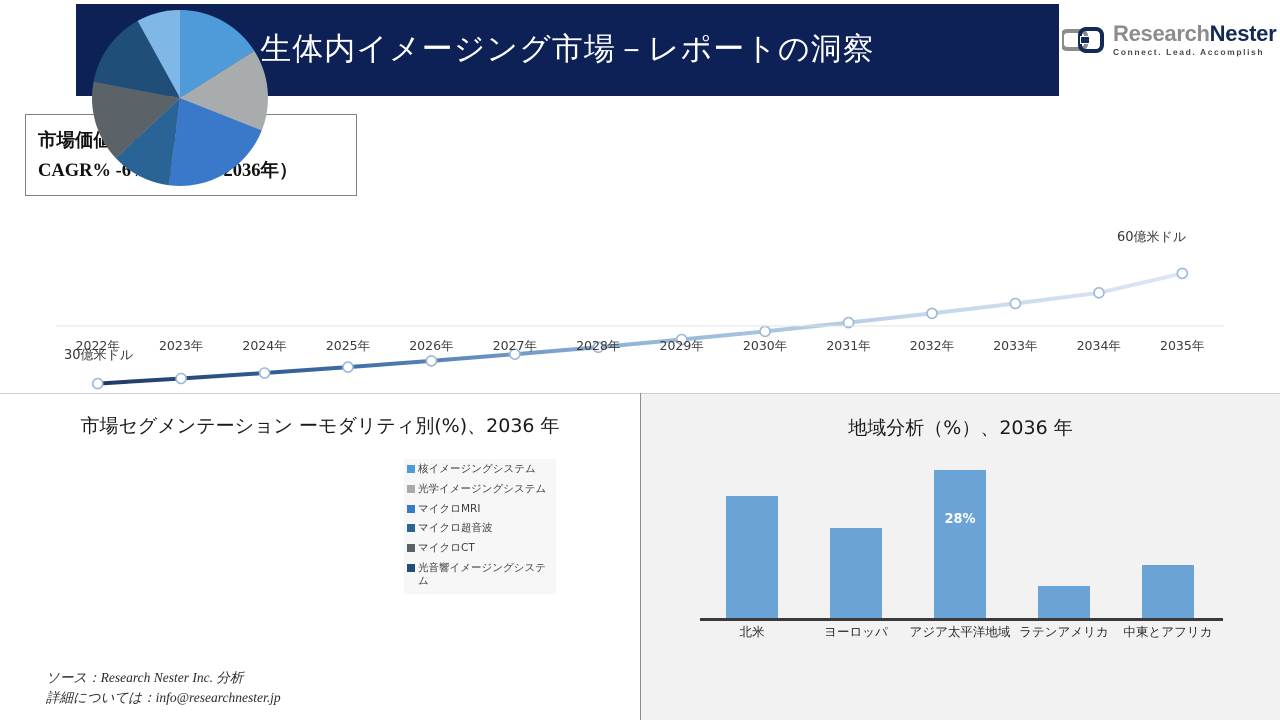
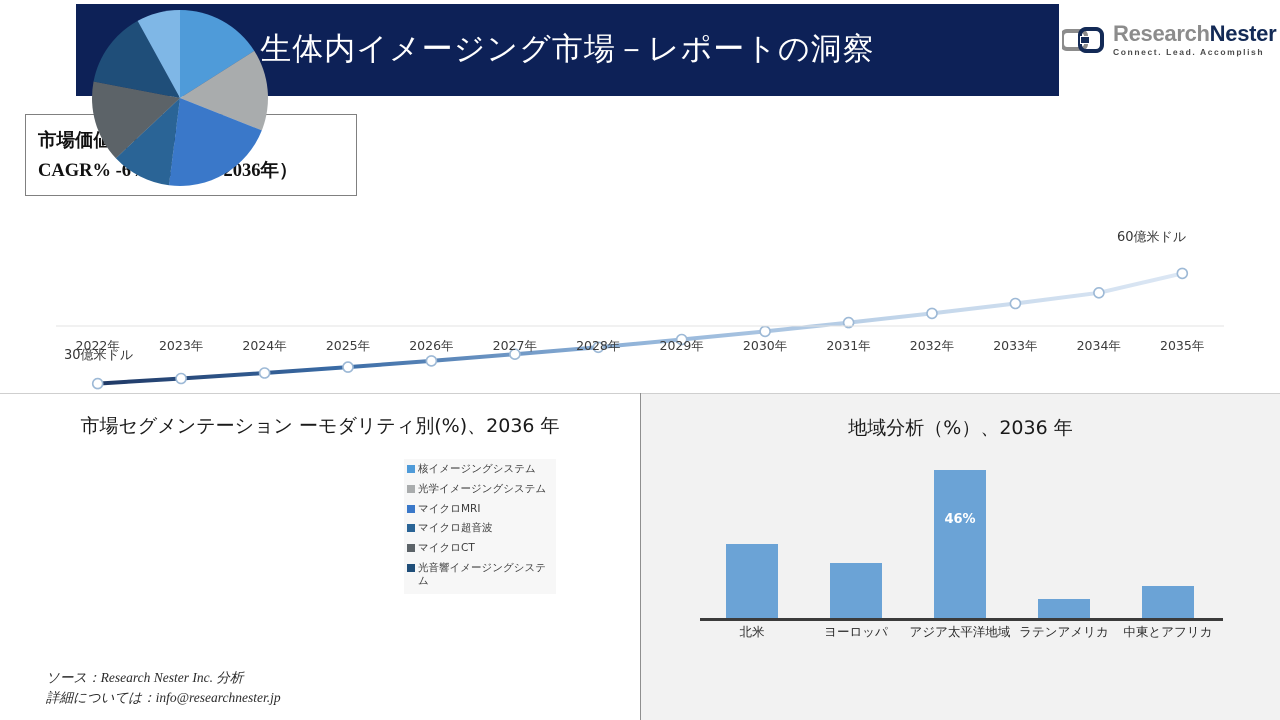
地域分析（%）、2036 年/アジア太平洋地域: 28% -> 46%
